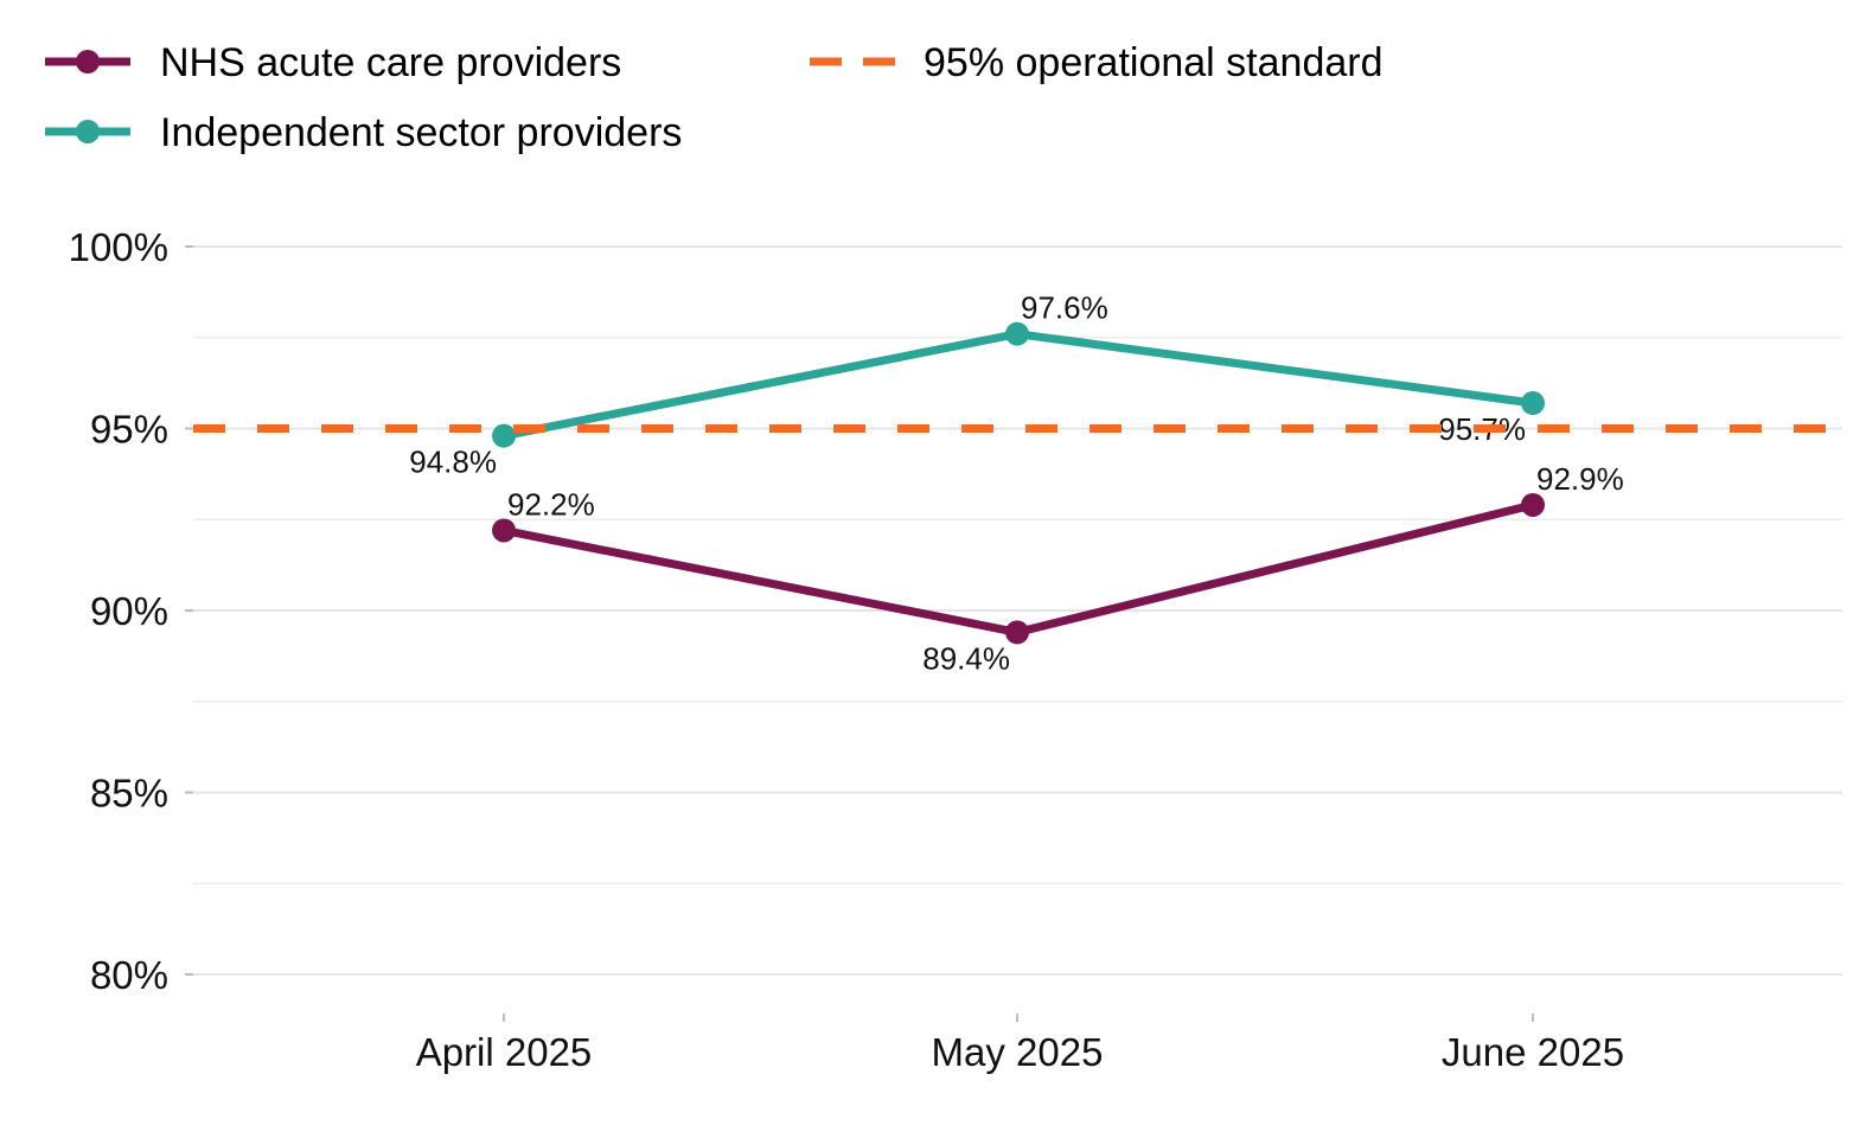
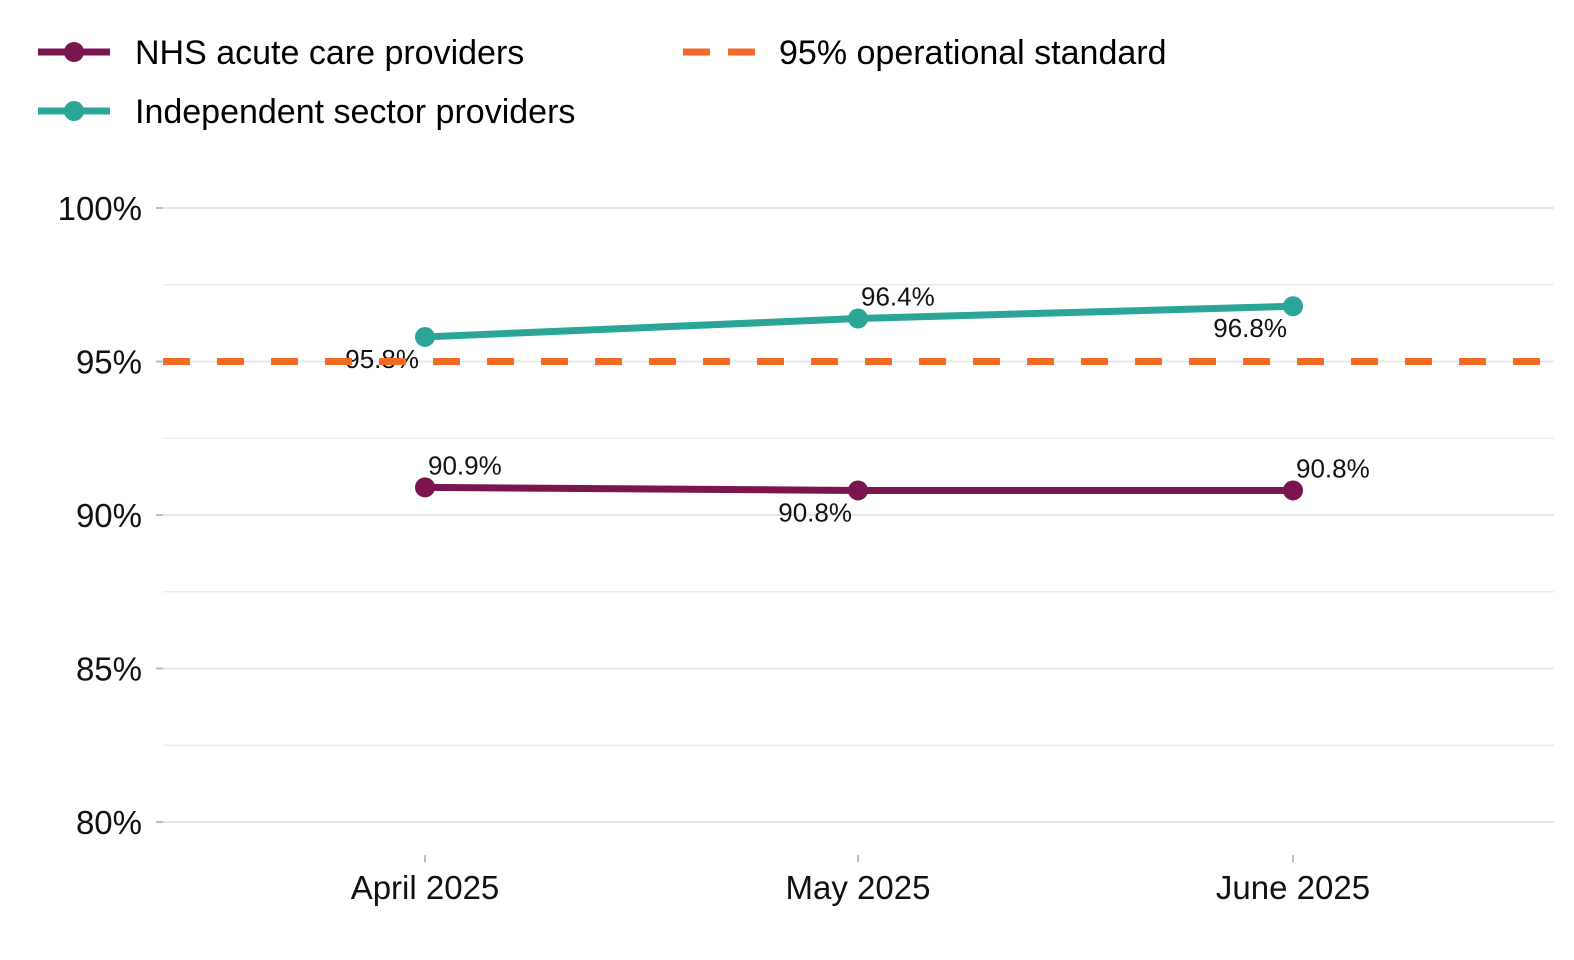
NHS acute care providers/April 2025: 92.2% -> 90.9%
Independent sector providers/April 2025: 94.8% -> 95.8%
NHS acute care providers/May 2025: 89.4% -> 90.8%
Independent sector providers/May 2025: 97.6% -> 96.4%
NHS acute care providers/June 2025: 92.9% -> 90.8%
Independent sector providers/June 2025: 95.7% -> 96.8%
